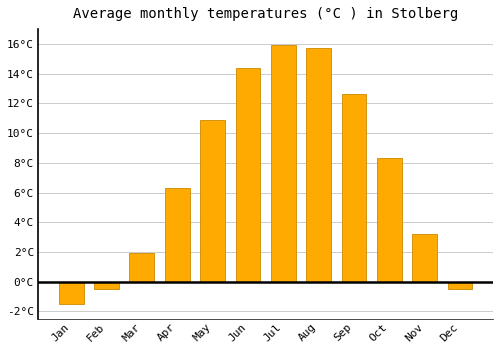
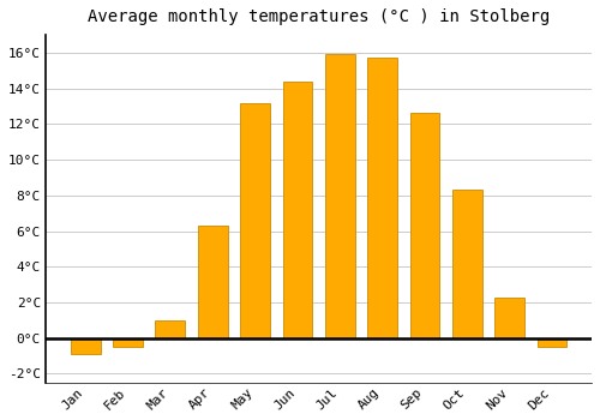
Jan: -1.5°C -> -0.9°C
Mar: 1.9°C -> 1.0°C
May: 10.9°C -> 13.2°C
Nov: 3.2°C -> 2.3°C
